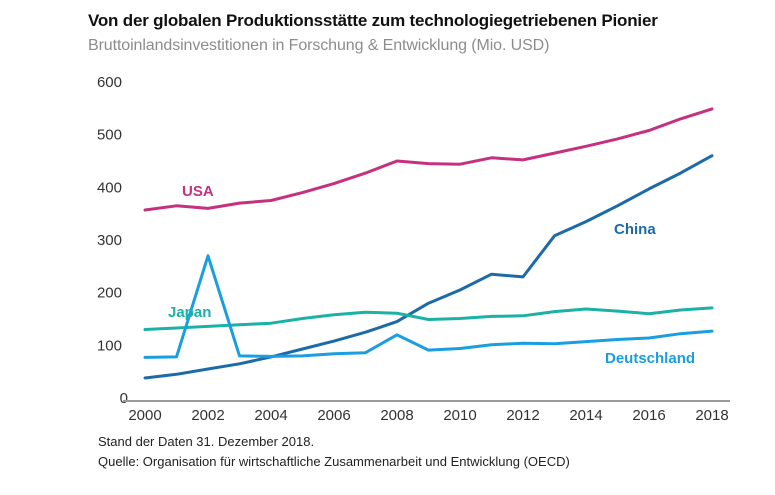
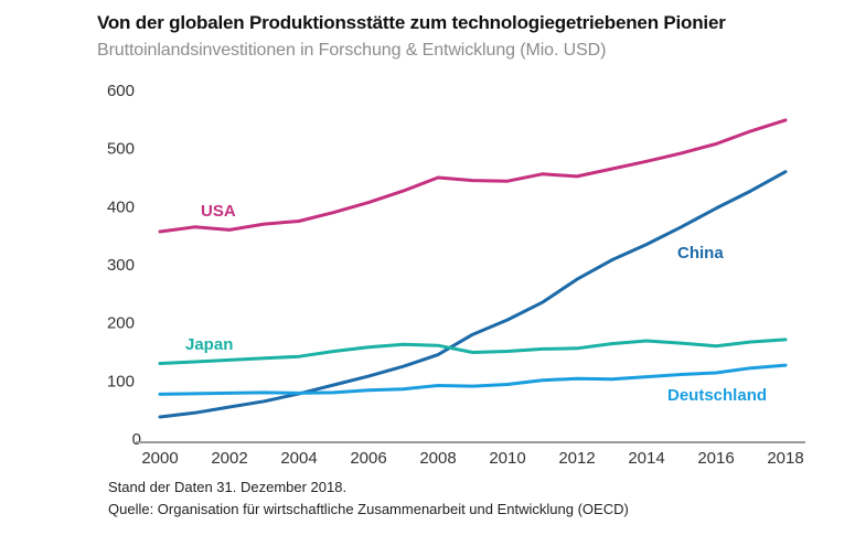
Deutschland/2002: 270 -> 80
Deutschland/2008: 120 -> 90
China/2012: 230 -> 280
